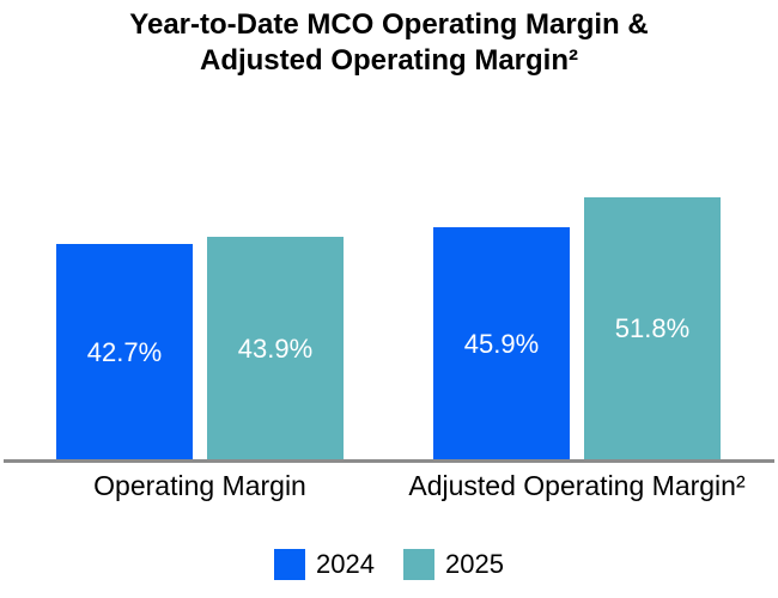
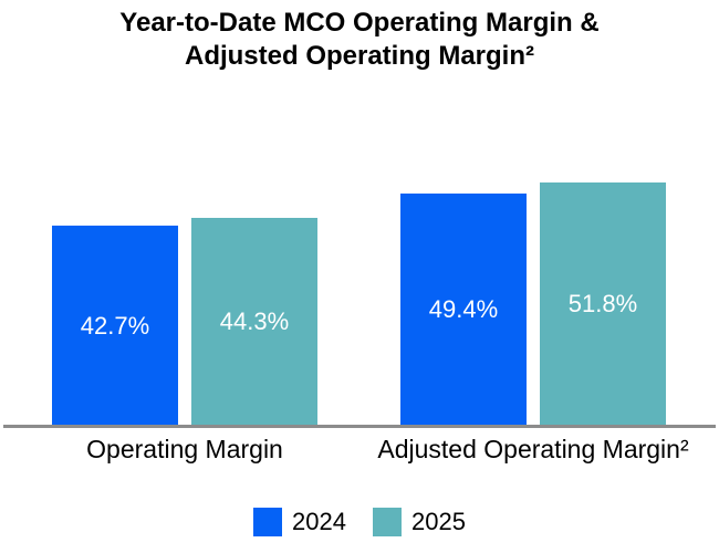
2025/Operating Margin: 43.9% -> 44.3%
2024/Adjusted Operating Margin²: 45.9% -> 49.4%
